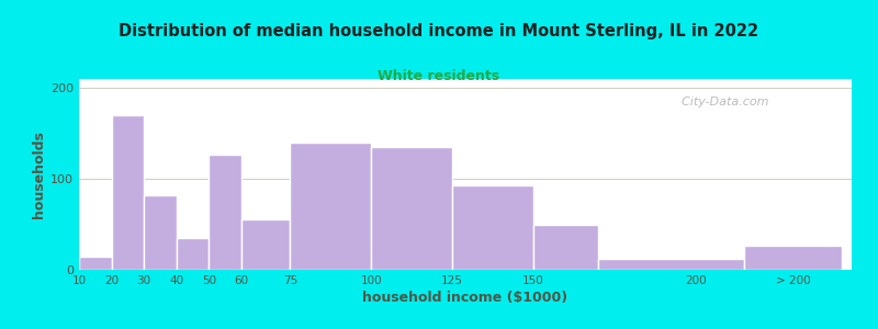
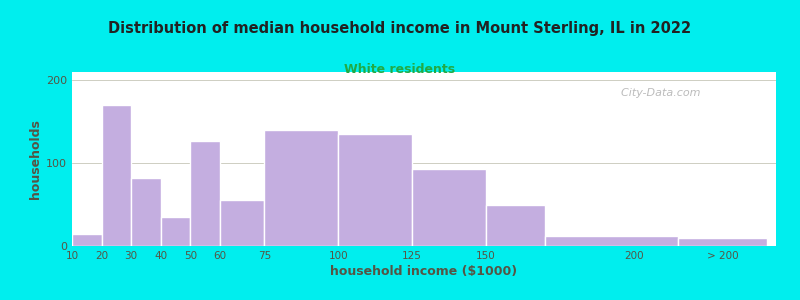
> 200: 26 -> 10
